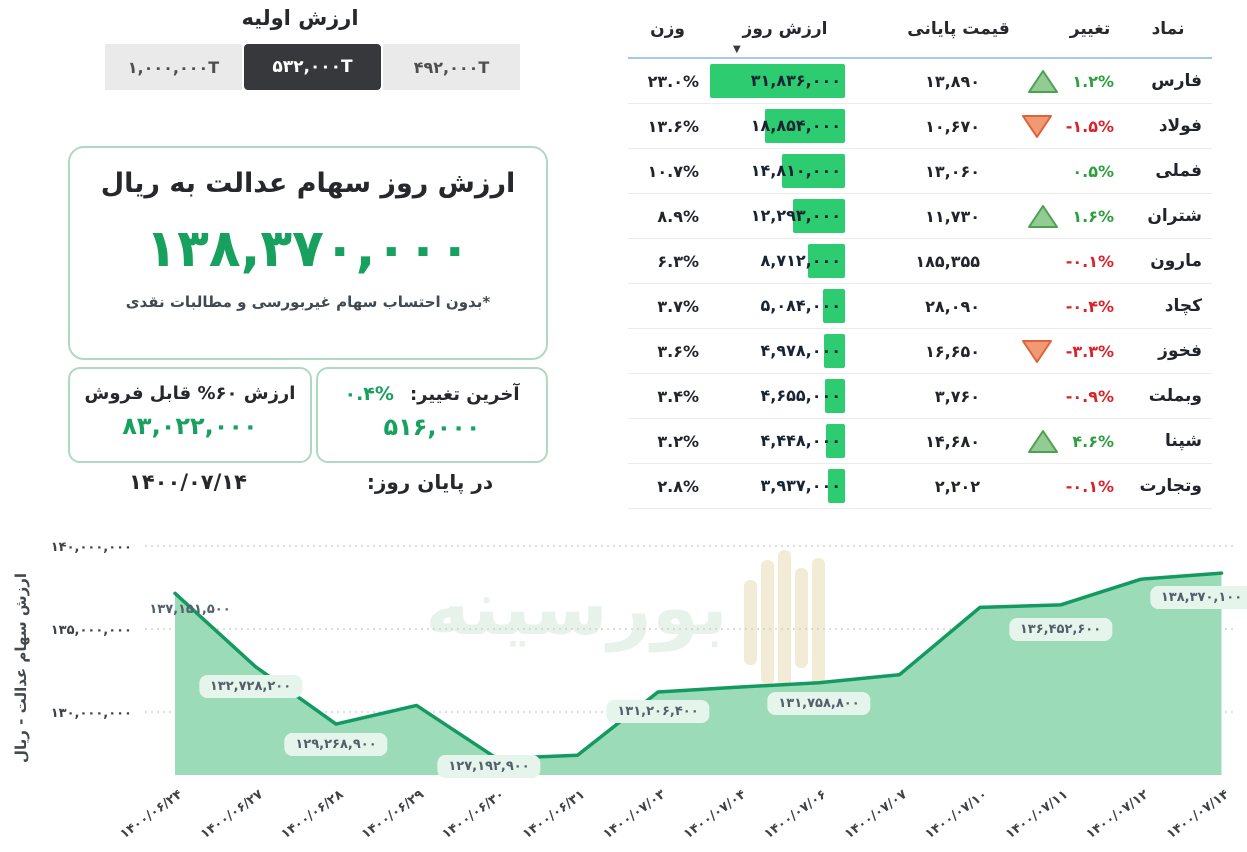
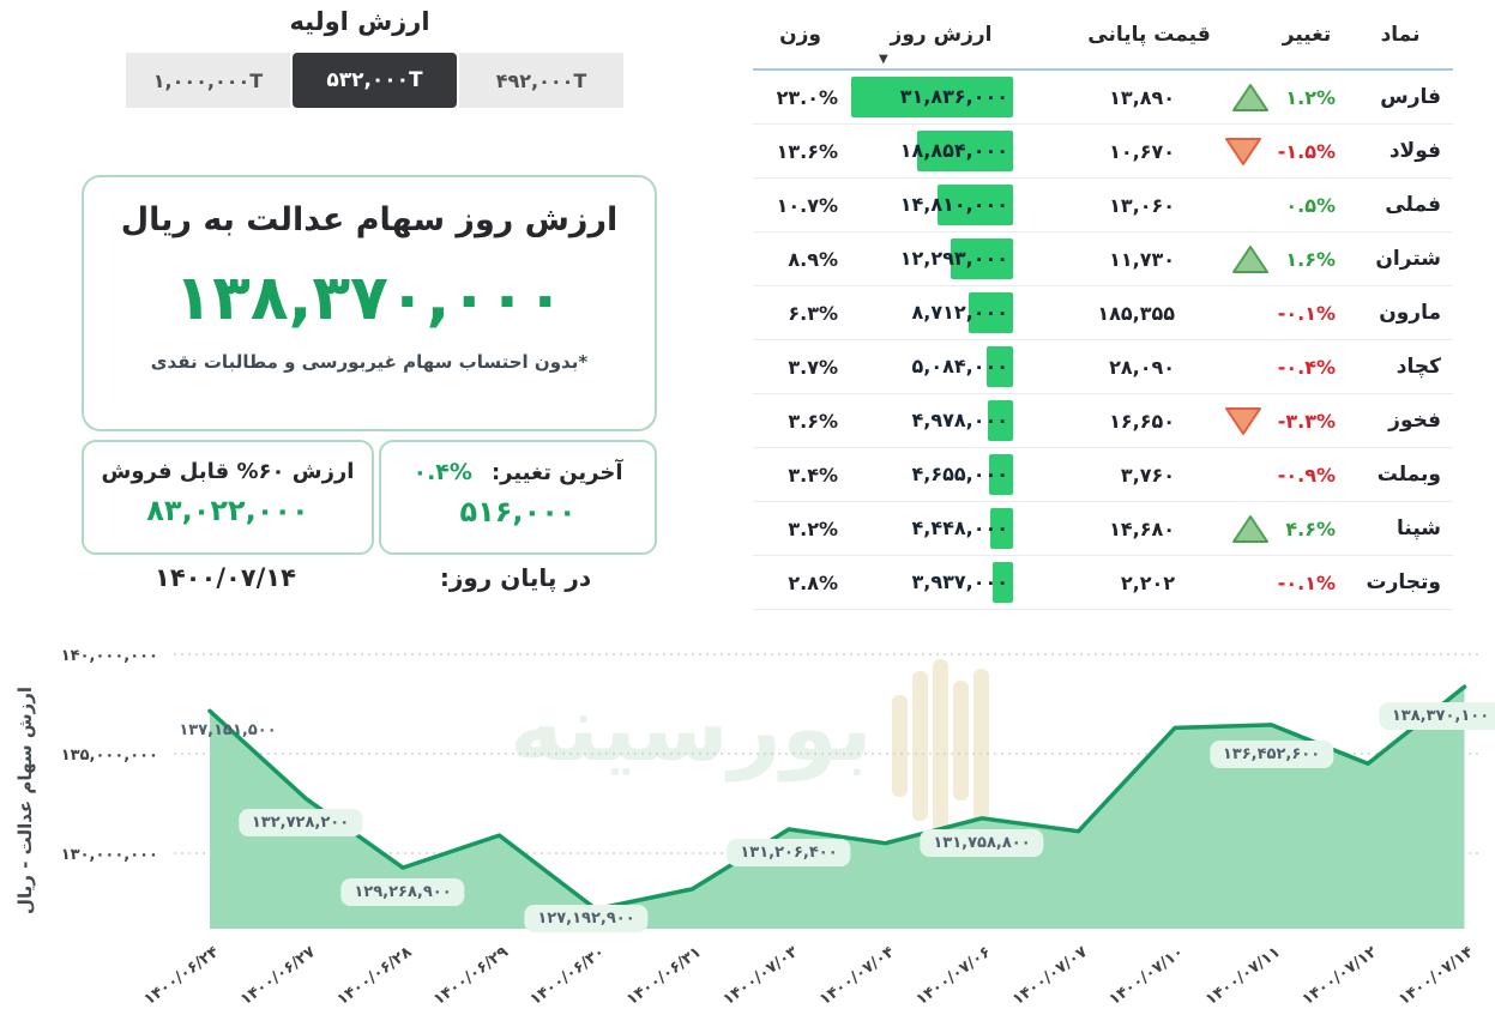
۱۴۰۰/۰۶/۲۹: 130400000 -> 130900000
۱۴۰۰/۰۶/۳۱: 127400000 -> 128200000
۱۴۰۰/۰۷/۰۴: 131500000 -> 130500000
۱۴۰۰/۰۷/۰۷: 132200000 -> 131100000
۱۴۰۰/۰۷/۱۲: 138000000 -> 134500000
